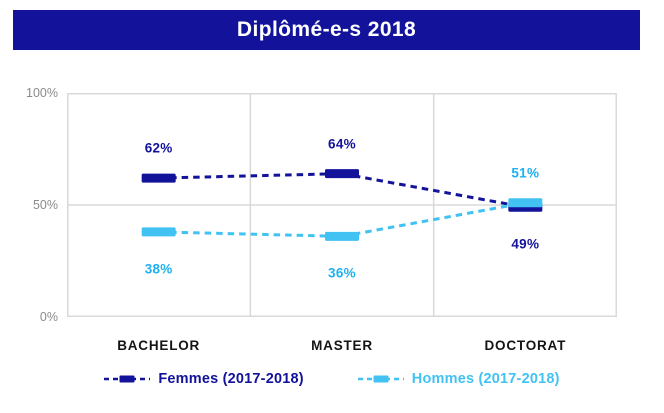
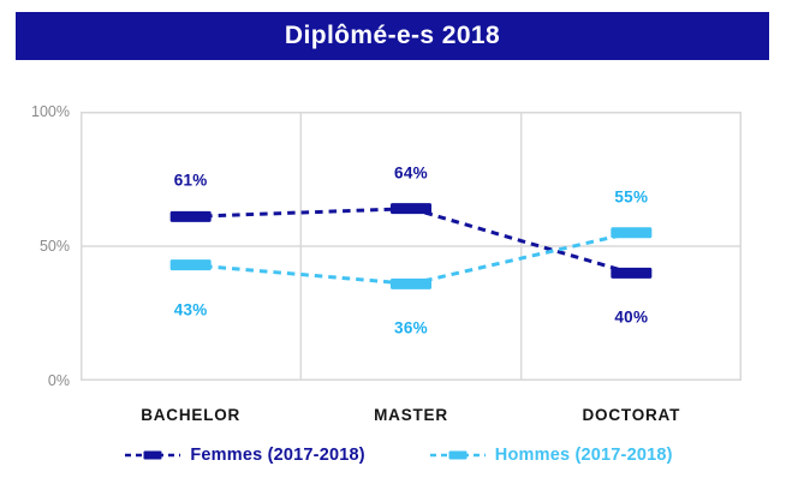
Femmes (2017-2018)/BACHELOR: 62% -> 61%
Hommes (2017-2018)/BACHELOR: 38% -> 43%
Femmes (2017-2018)/DOCTORAT: 49% -> 40%
Hommes (2017-2018)/DOCTORAT: 51% -> 55%
